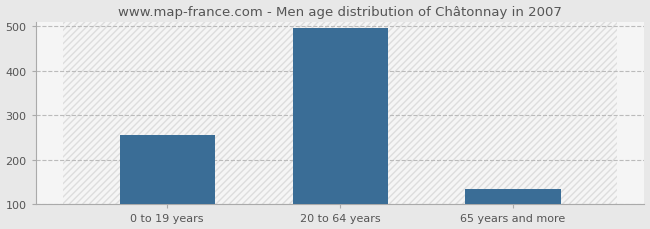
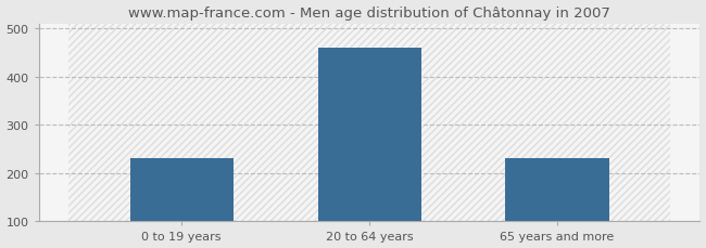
0 to 19 years: 255 -> 230
20 to 64 years: 495 -> 460
65 years and more: 135 -> 230
